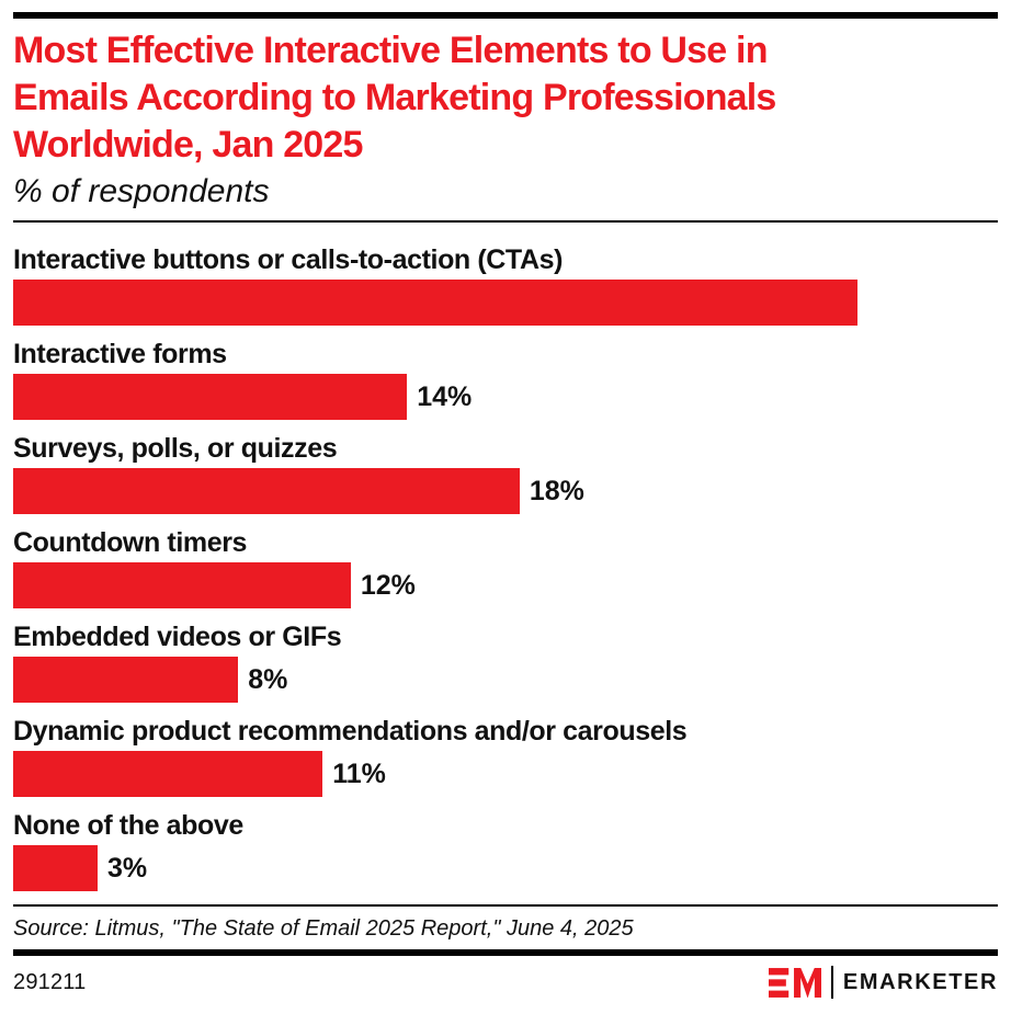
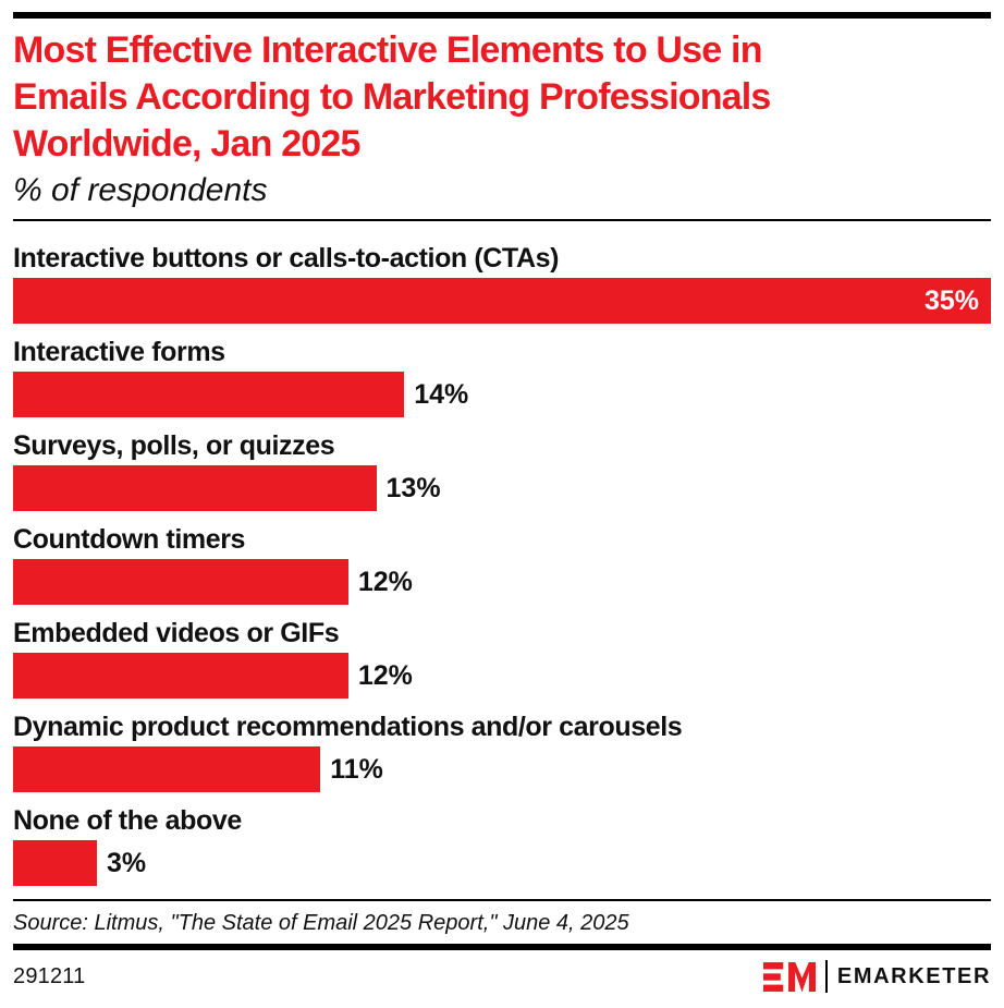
Interactive buttons or calls-to-action (CTAs): 30% -> 35%
Surveys, polls, or quizzes: 18% -> 13%
Embedded videos or GIFs: 8% -> 12%
